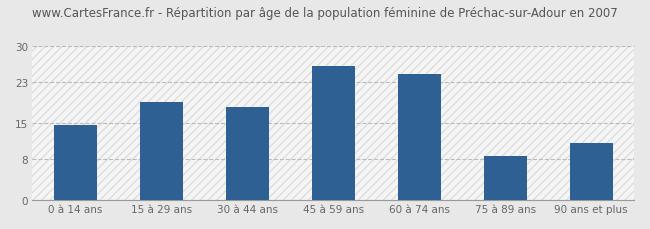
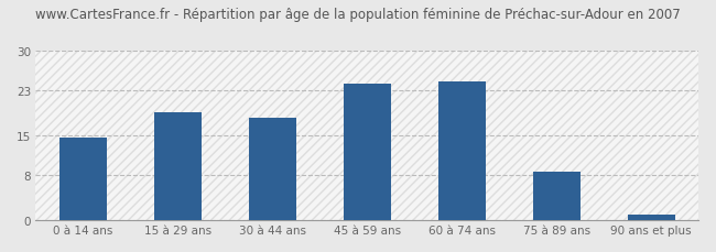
45 à 59 ans: 26.0 -> 24.0
90 ans et plus: 11.0 -> 1.0
